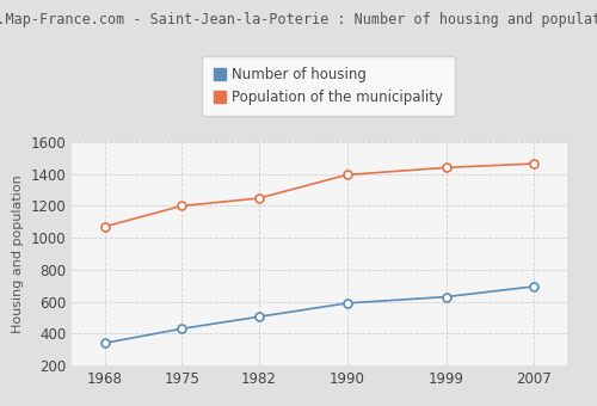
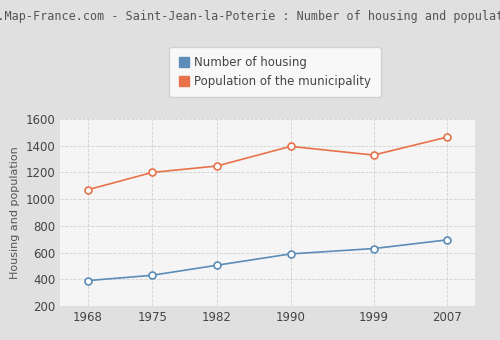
Number of housing/1968: 340 -> 390
Population of the municipality/1999: 1440 -> 1330
